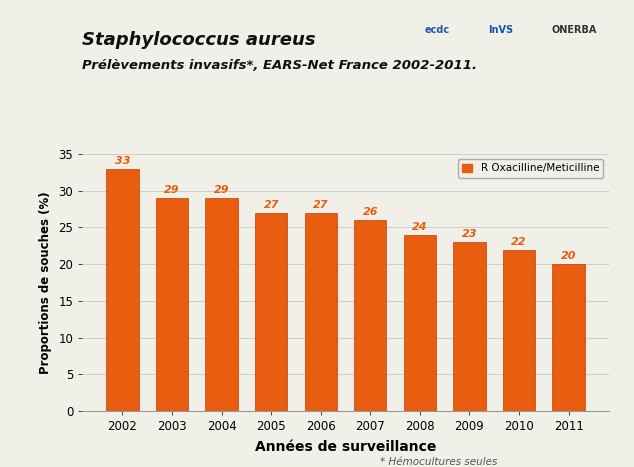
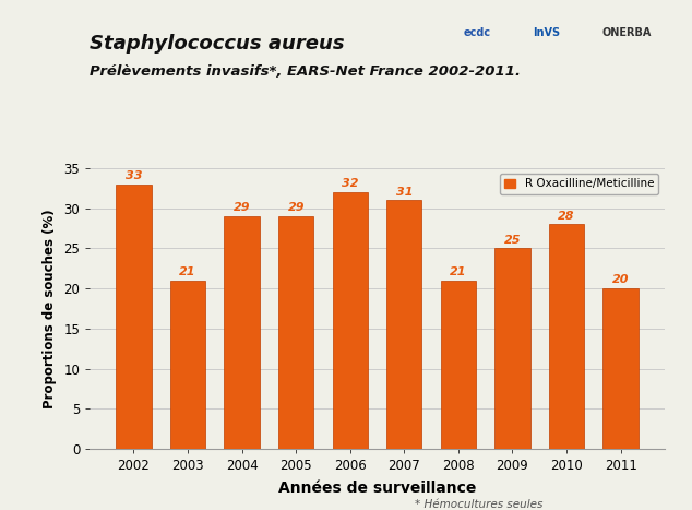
2003: 29 -> 21
2005: 27 -> 29
2006: 27 -> 32
2007: 26 -> 31
2008: 24 -> 21
2009: 23 -> 25
2010: 22 -> 28
